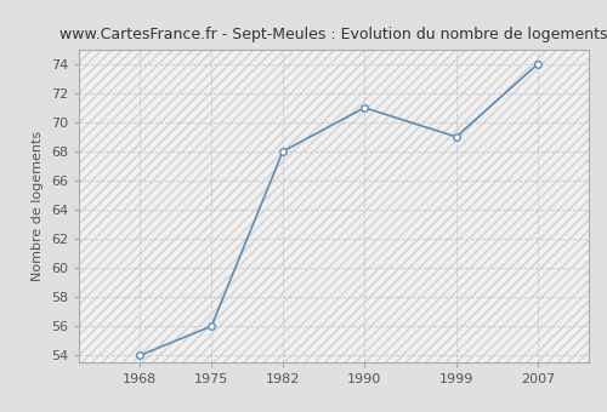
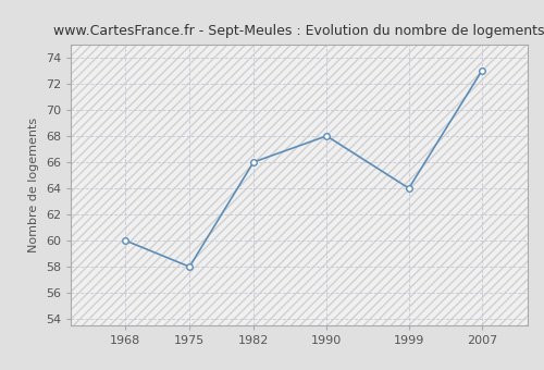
1968: 54 -> 60
1975: 56 -> 58
1982: 68 -> 66
1990: 71 -> 68
1999: 69 -> 64
2007: 74 -> 73
